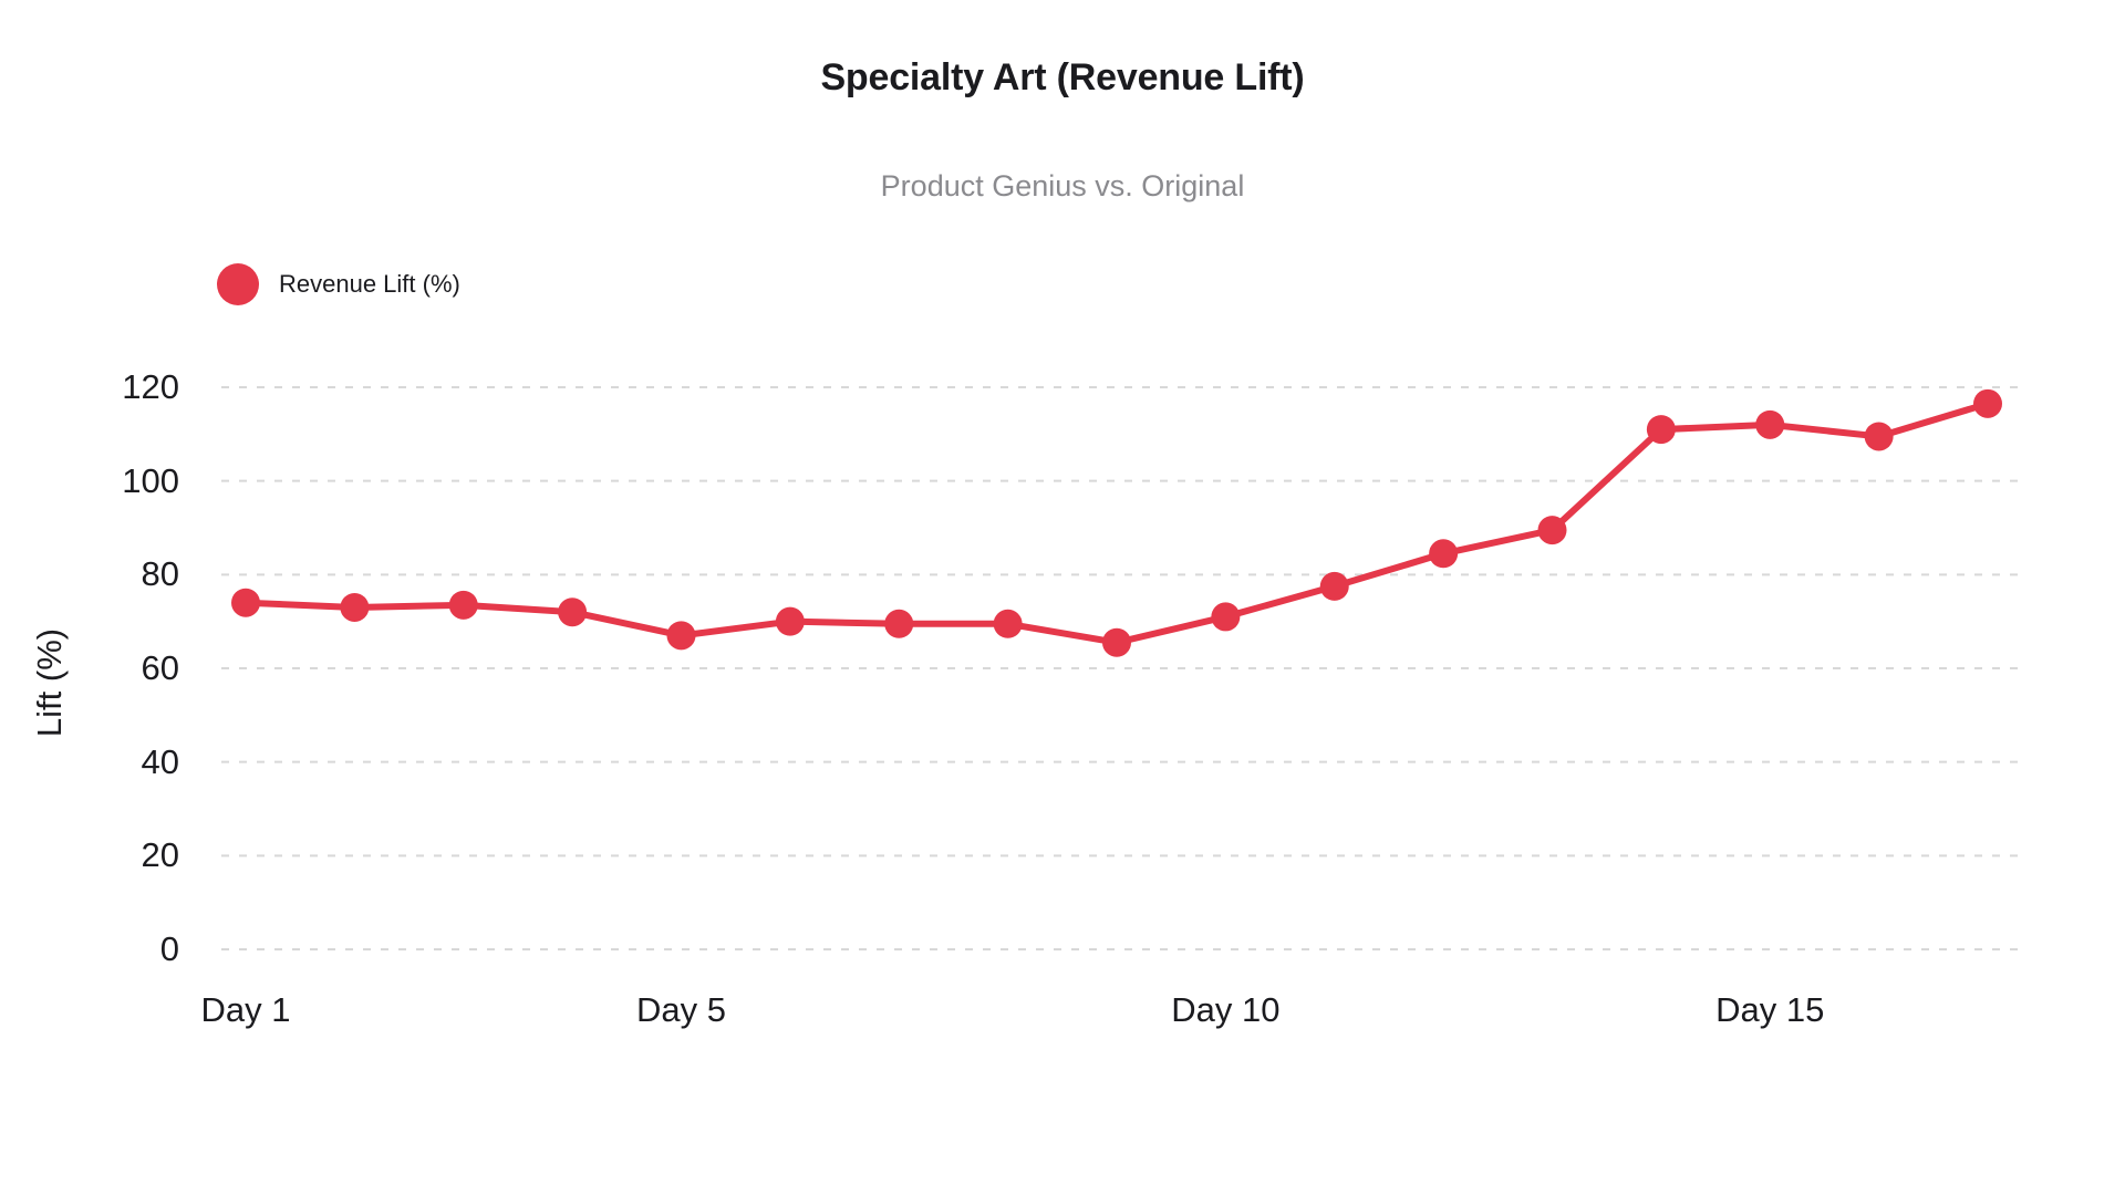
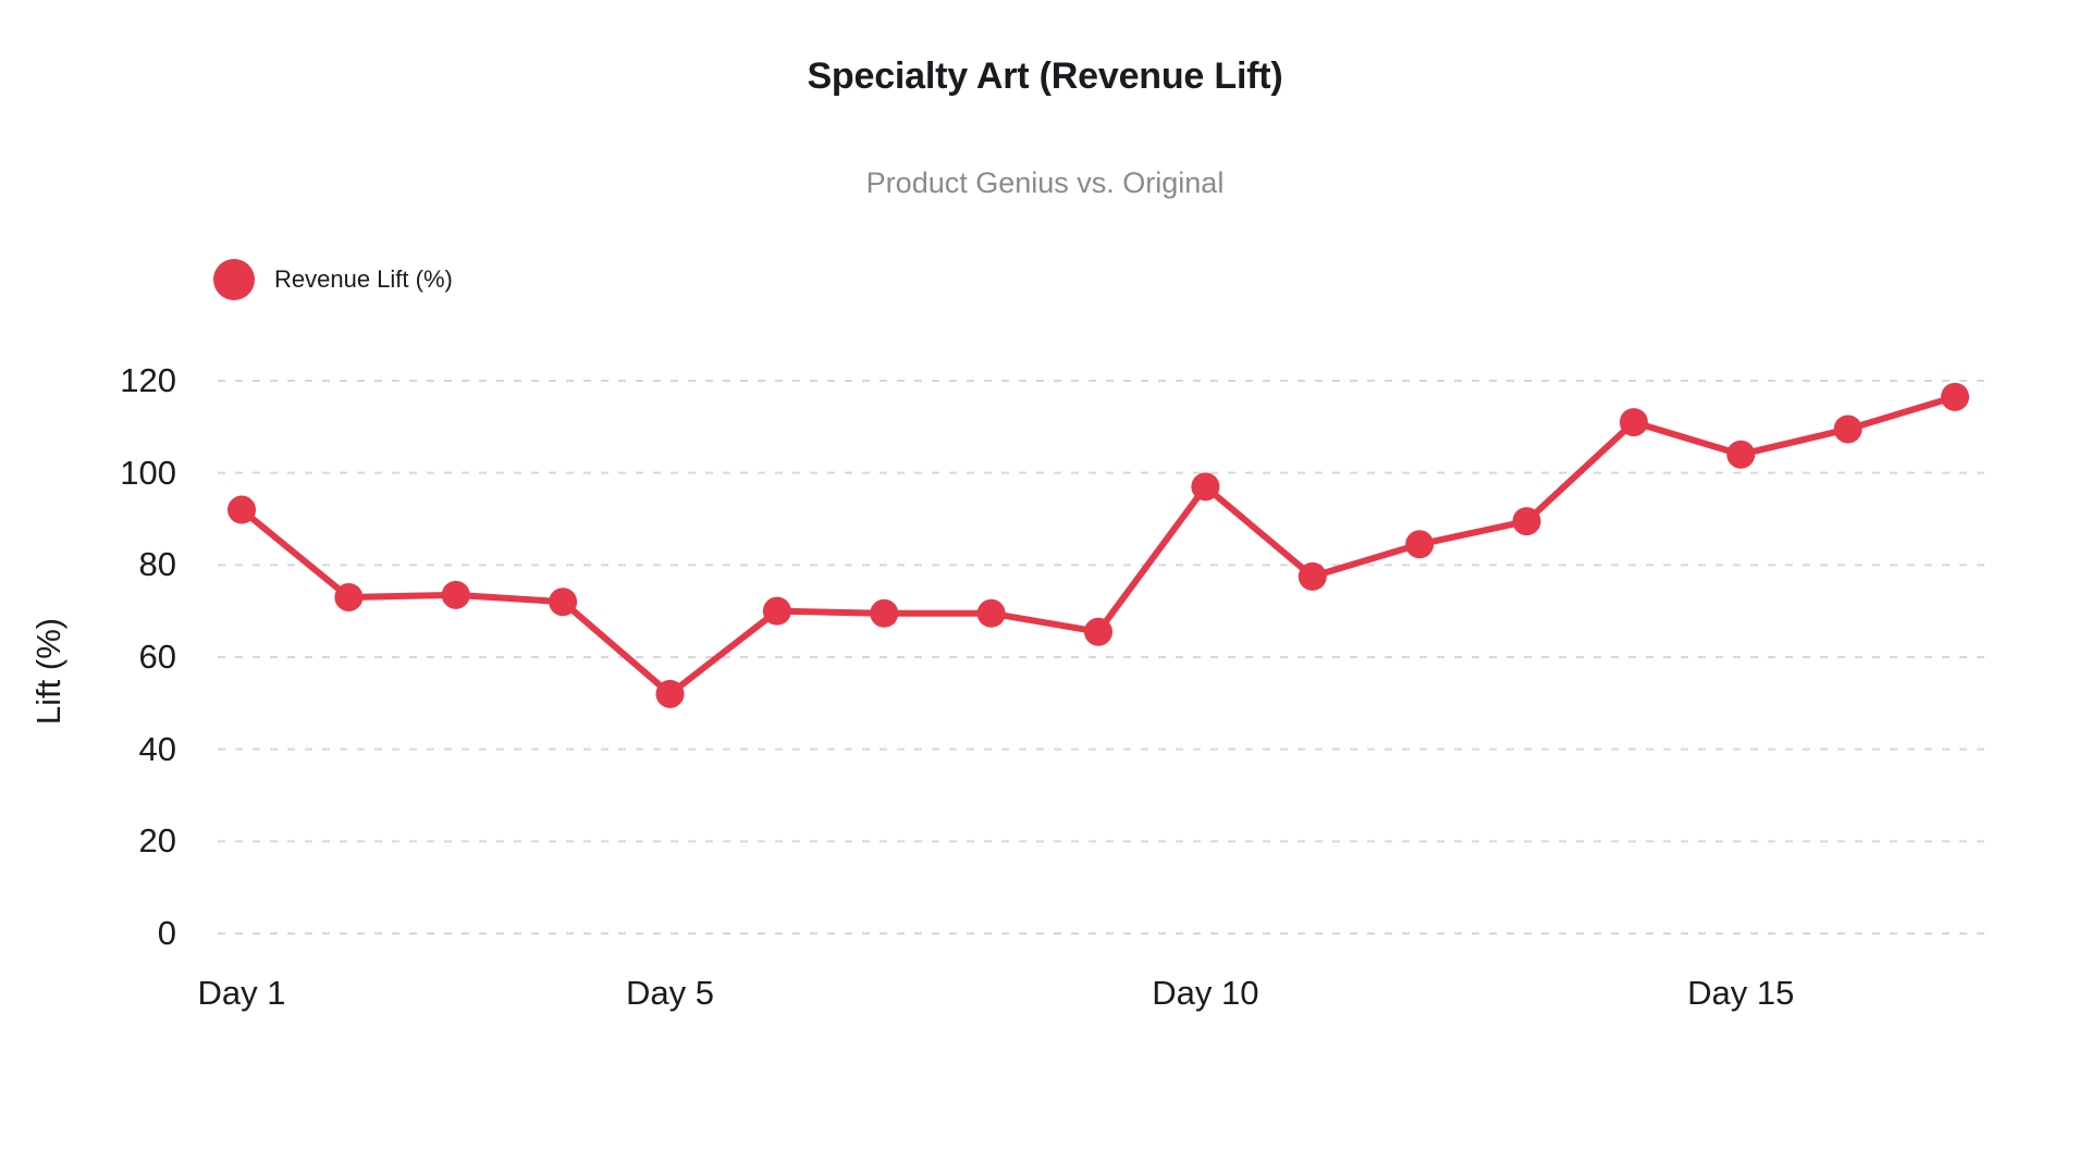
Day 1: 74 -> 92
Day 5: 67 -> 52
Day 10: 71 -> 97
Day 15: 112 -> 104
